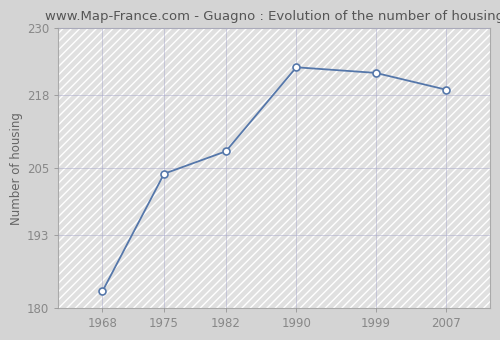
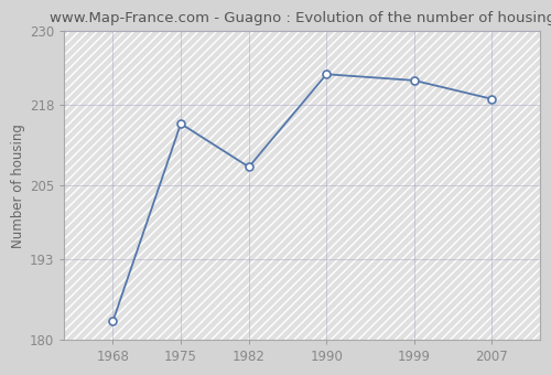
1975: 204 -> 215
